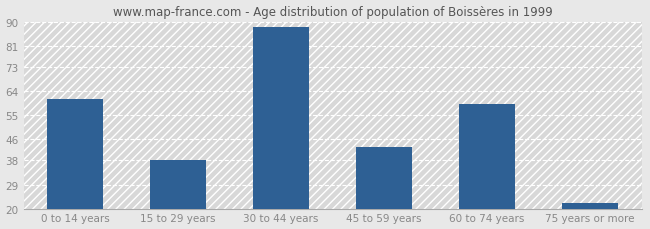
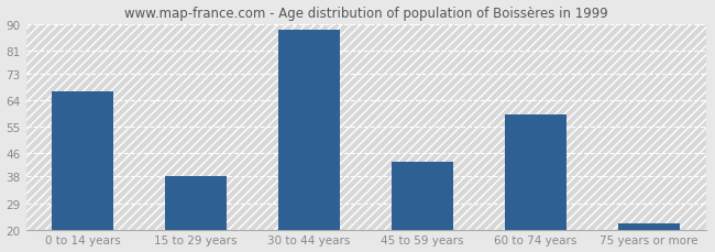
0 to 14 years: 61 -> 67
